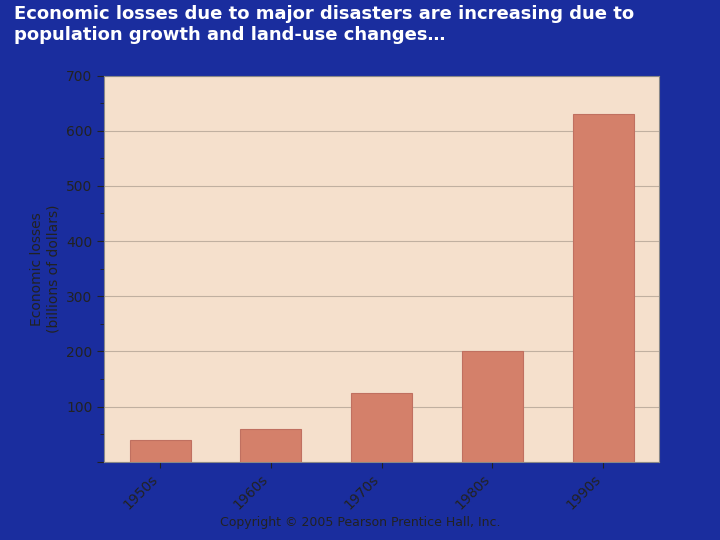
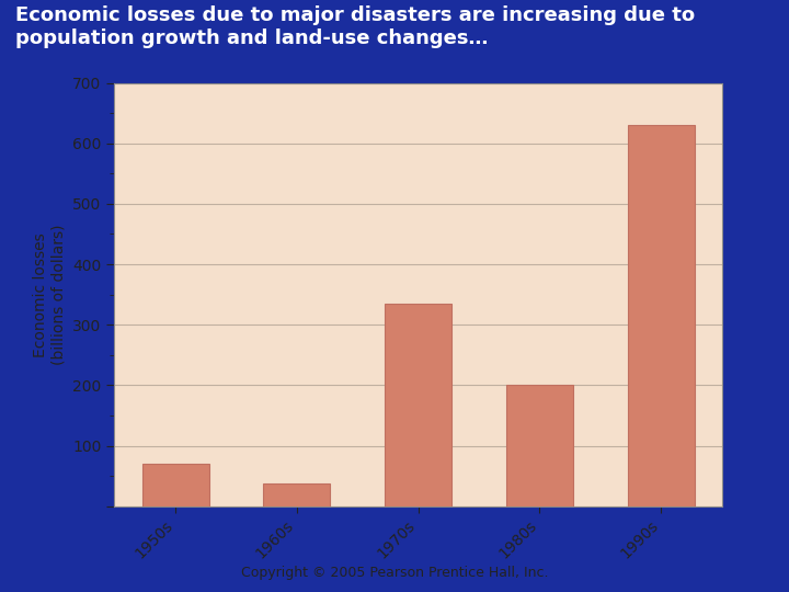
1950s: 40 -> 70
1960s: 60 -> 38
1970s: 125 -> 334
